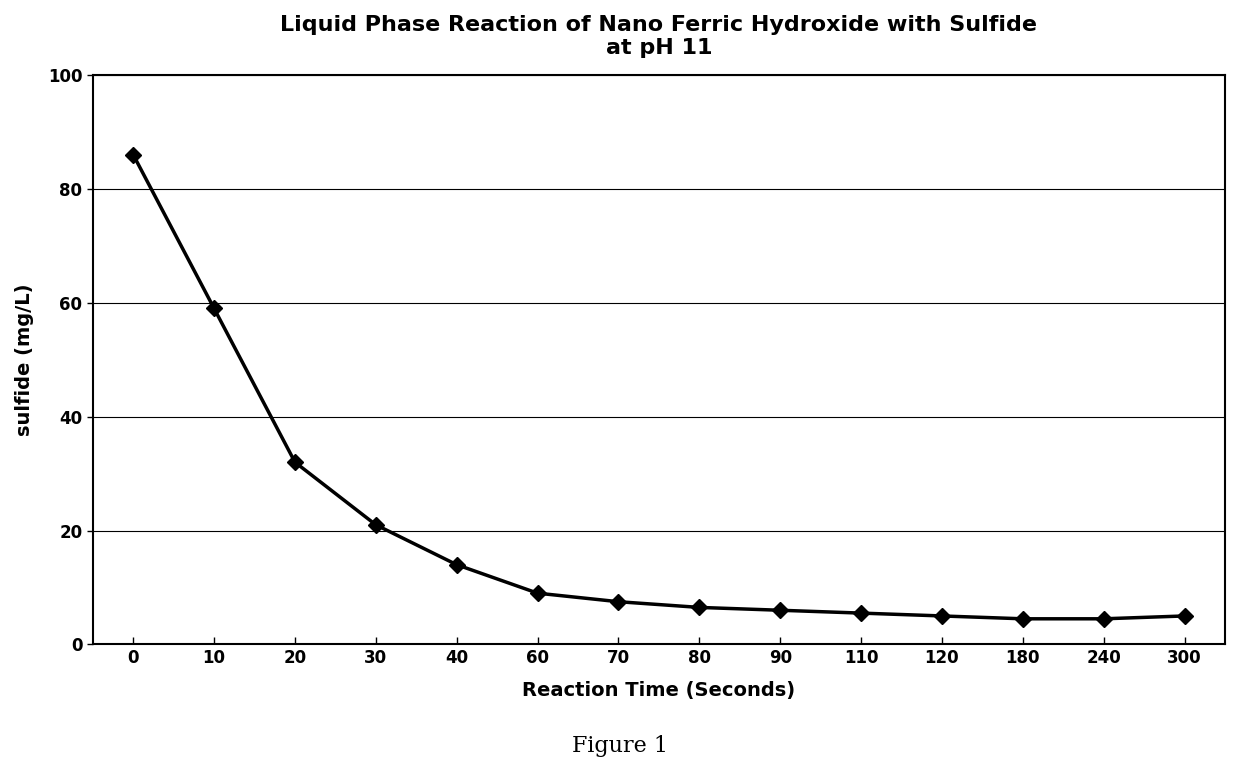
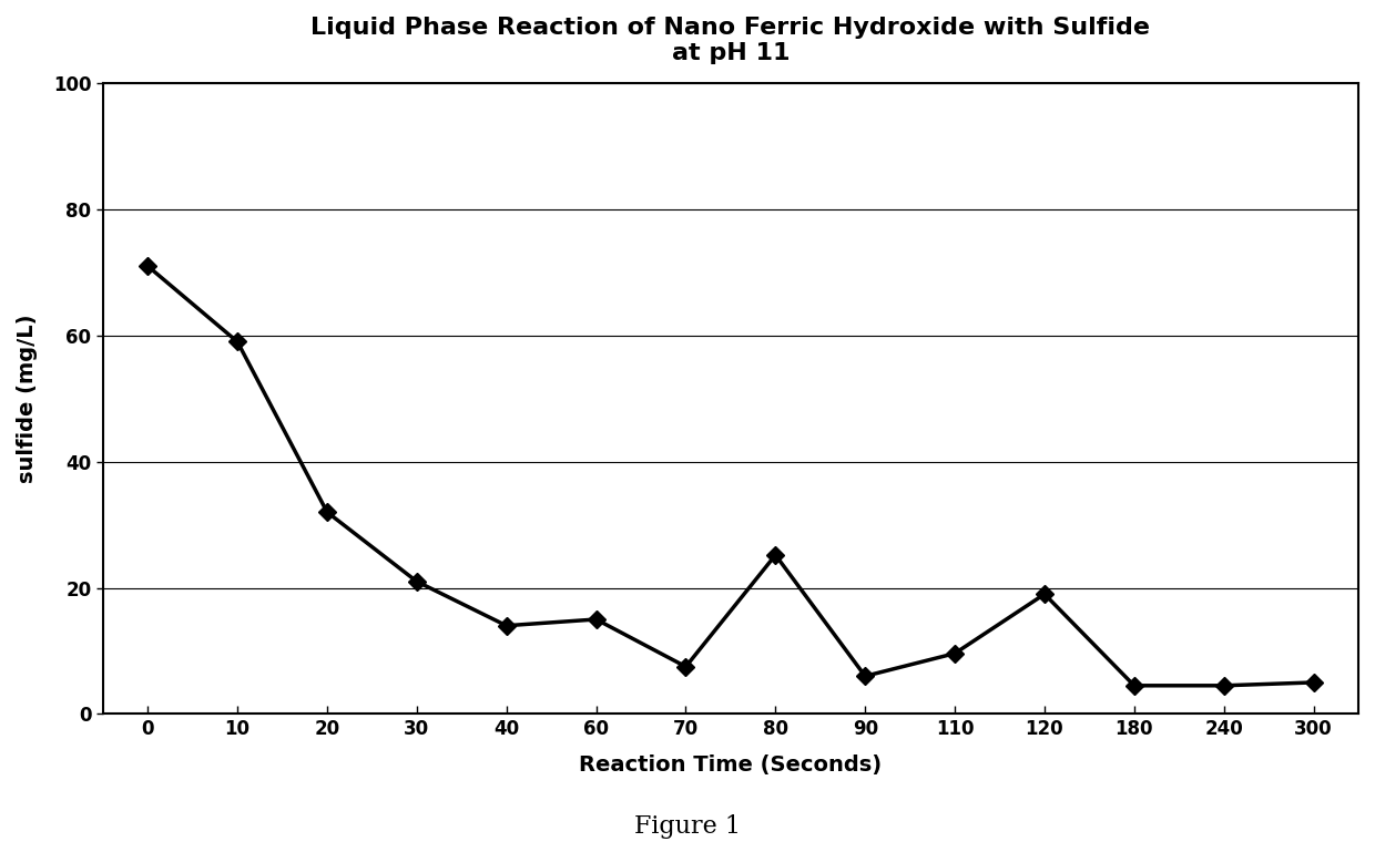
0: 86.0 -> 71.0
60: 9.0 -> 15.0
80: 6.5 -> 25.2
110: 5.5 -> 9.6
120: 5.0 -> 19.0
